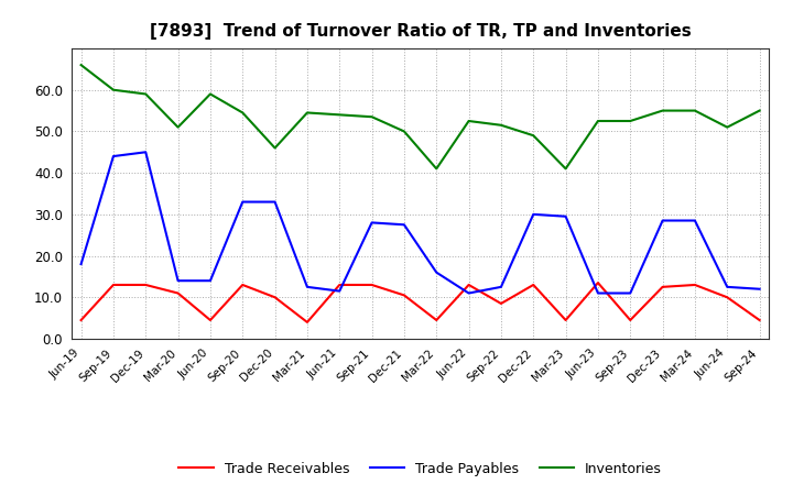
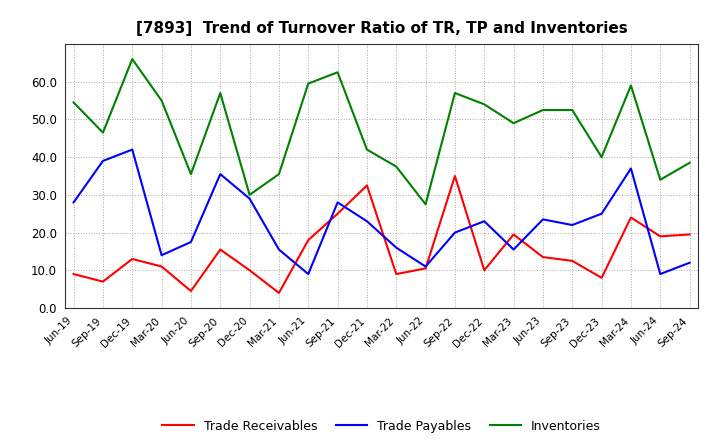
Trade Receivables/Jun-19: 4.5 -> 9.0
Trade Payables/Jun-19: 18.0 -> 28.0
Inventories/Jun-19: 66.0 -> 54.5
Trade Receivables/Sep-19: 13.0 -> 7.0
Trade Payables/Sep-19: 44.0 -> 39.0
Inventories/Sep-19: 60.0 -> 46.5
Trade Payables/Dec-19: 45.0 -> 42.0
Inventories/Dec-19: 59.0 -> 66.0
Inventories/Mar-20: 51.0 -> 55.0
Trade Payables/Jun-20: 14.0 -> 17.5
Inventories/Jun-20: 59.0 -> 35.5
Trade Receivables/Sep-20: 13.0 -> 15.5
Trade Payables/Sep-20: 33.0 -> 35.5
Inventories/Sep-20: 54.5 -> 57.0
Trade Payables/Dec-20: 33.0 -> 29.0
Inventories/Dec-20: 46.0 -> 30.0
Trade Payables/Mar-21: 12.5 -> 15.5
Inventories/Mar-21: 54.5 -> 35.5
Trade Receivables/Jun-21: 13.0 -> 18.0
Trade Payables/Jun-21: 11.5 -> 9.0
Inventories/Jun-21: 54.0 -> 59.5
Trade Receivables/Sep-21: 13.0 -> 25.0
Inventories/Sep-21: 53.5 -> 62.5
Trade Receivables/Dec-21: 10.5 -> 32.5
Trade Payables/Dec-21: 27.5 -> 23.0
Inventories/Dec-21: 50.0 -> 42.0
Trade Receivables/Mar-22: 4.5 -> 9.0
Inventories/Mar-22: 41.0 -> 37.5
Trade Receivables/Jun-22: 13.0 -> 10.5
Inventories/Jun-22: 52.5 -> 27.5
Trade Receivables/Sep-22: 8.5 -> 35.0
Trade Payables/Sep-22: 12.5 -> 20.0
Inventories/Sep-22: 51.5 -> 57.0
Trade Receivables/Dec-22: 13.0 -> 10.0
Trade Payables/Dec-22: 30.0 -> 23.0
Inventories/Dec-22: 49.0 -> 54.0
Trade Receivables/Mar-23: 4.5 -> 19.5
Trade Payables/Mar-23: 29.5 -> 15.5
Inventories/Mar-23: 41.0 -> 49.0
Trade Payables/Jun-23: 11.0 -> 23.5
Trade Receivables/Sep-23: 4.5 -> 12.5
Trade Payables/Sep-23: 11.0 -> 22.0
Trade Receivables/Dec-23: 12.5 -> 8.0
Trade Payables/Dec-23: 28.5 -> 25.0
Inventories/Dec-23: 55.0 -> 40.0
Trade Receivables/Mar-24: 13.0 -> 24.0
Trade Payables/Mar-24: 28.5 -> 37.0
Inventories/Mar-24: 55.0 -> 59.0
Trade Receivables/Jun-24: 10.0 -> 19.0
Trade Payables/Jun-24: 12.5 -> 9.0
Inventories/Jun-24: 51.0 -> 34.0
Trade Receivables/Sep-24: 4.5 -> 19.5
Inventories/Sep-24: 55.0 -> 38.5
